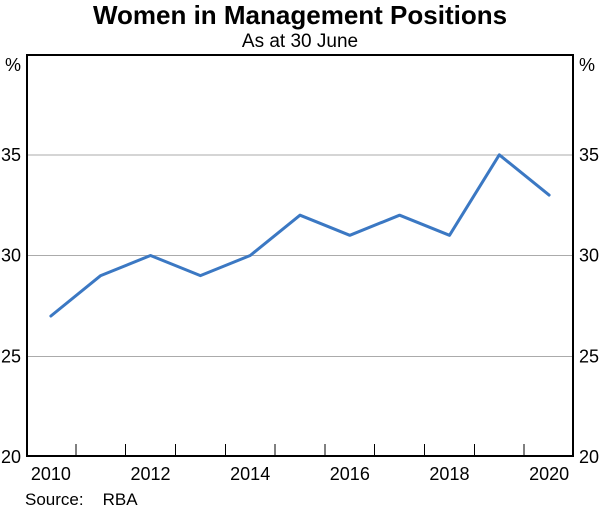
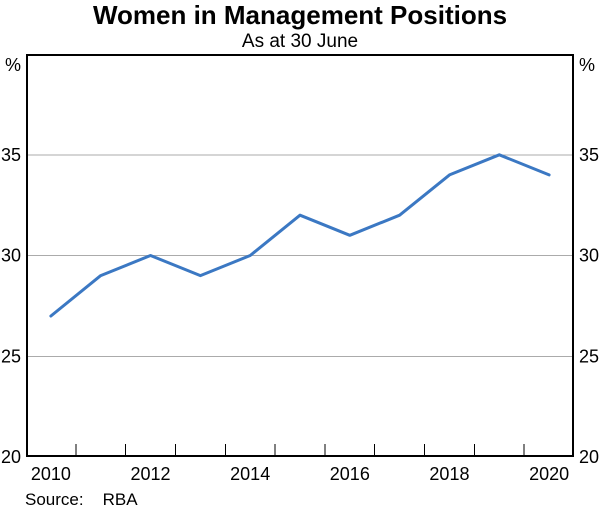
2018: 31 -> 34
2020: 33 -> 34
